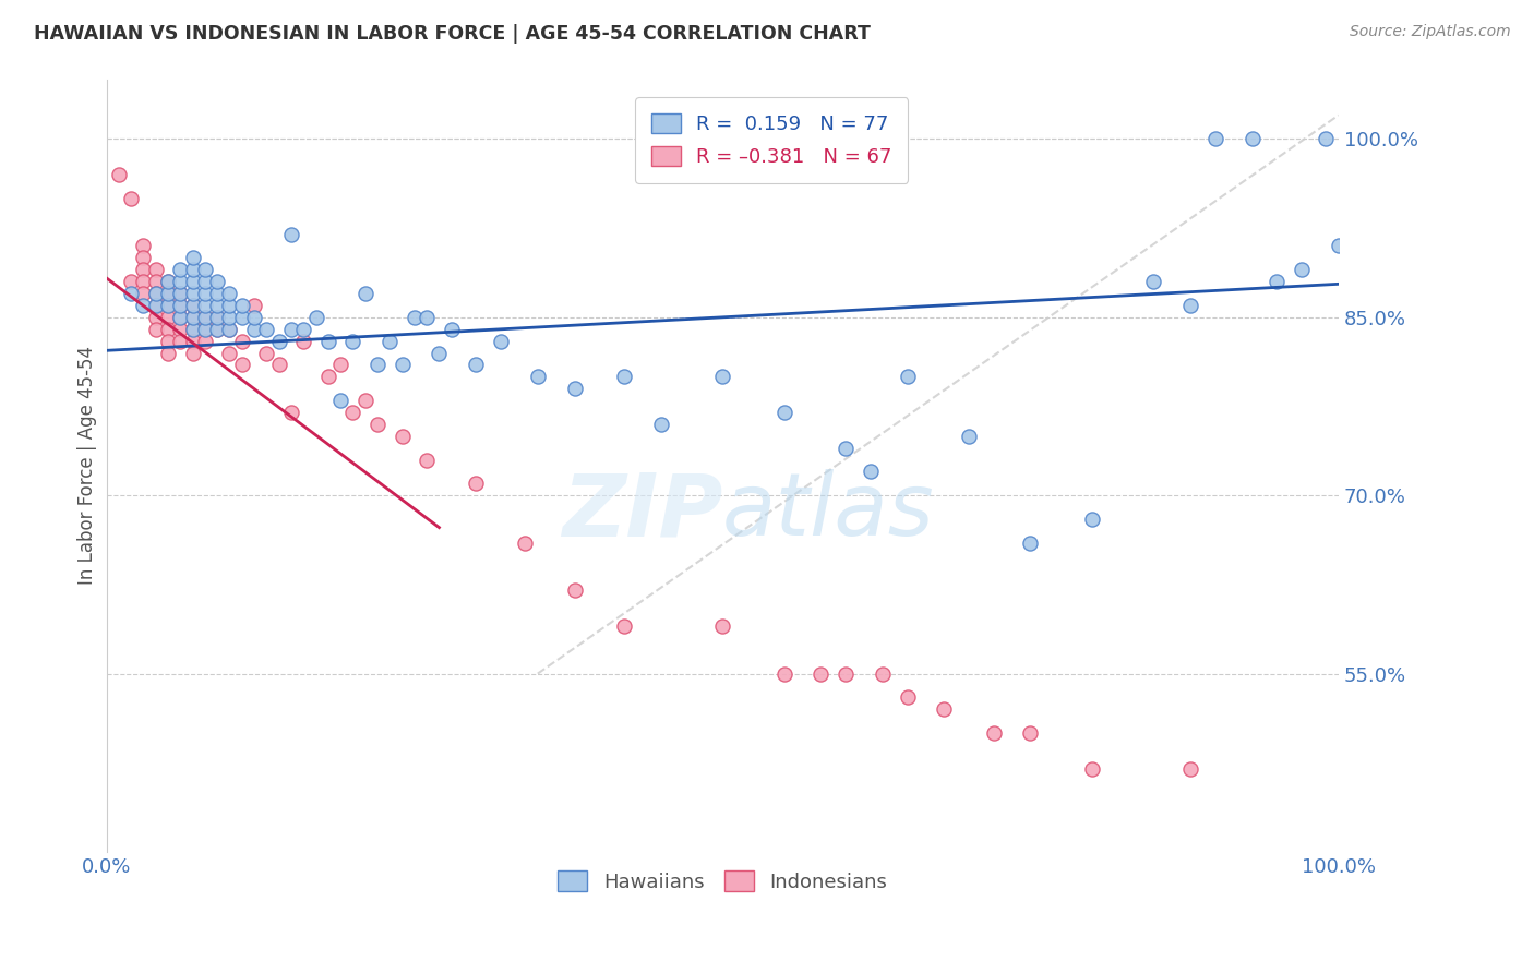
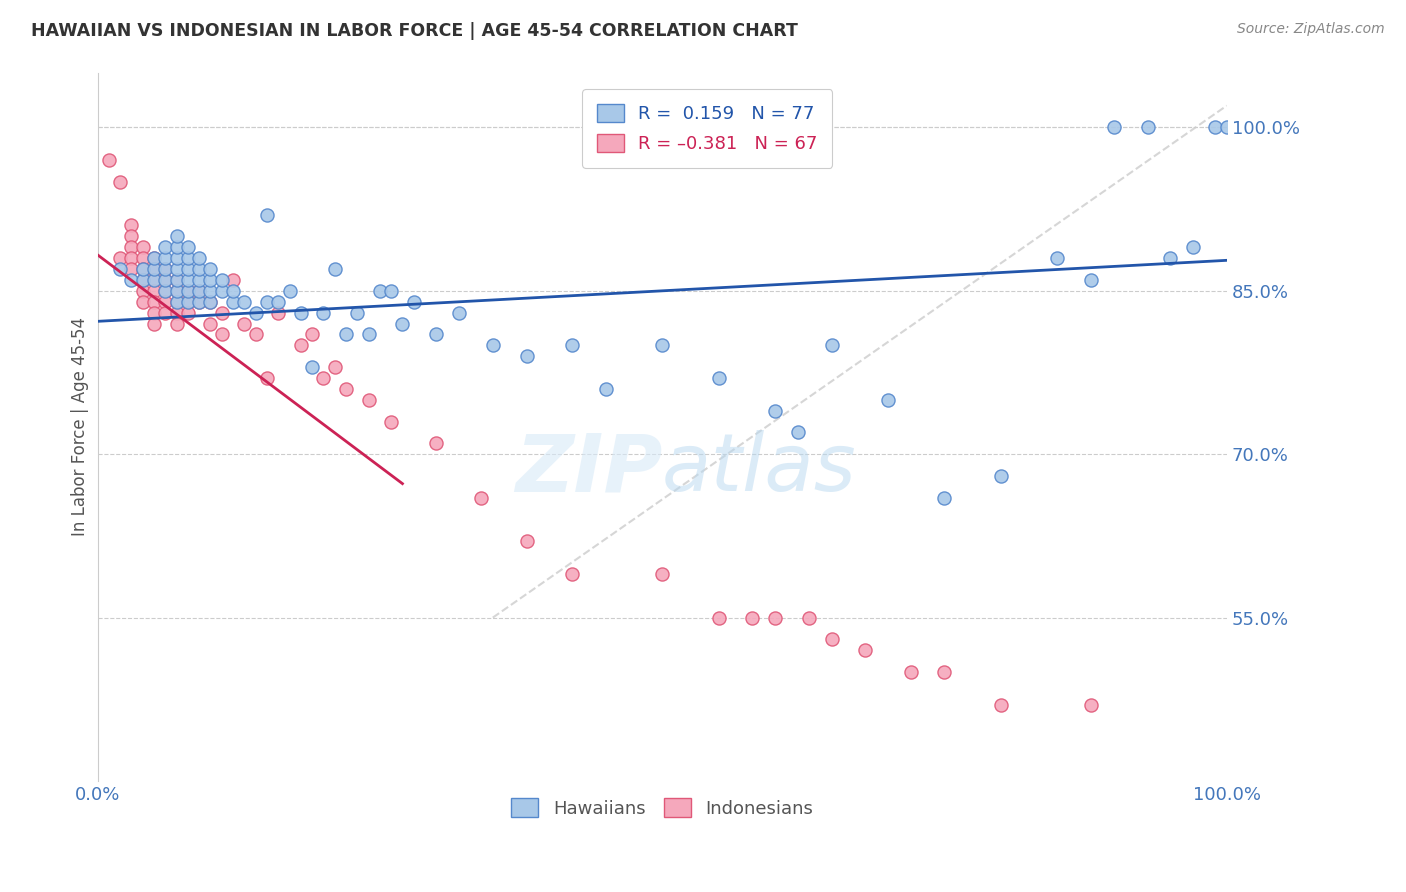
Hawaiians/100.0%: 91% -> 100%
